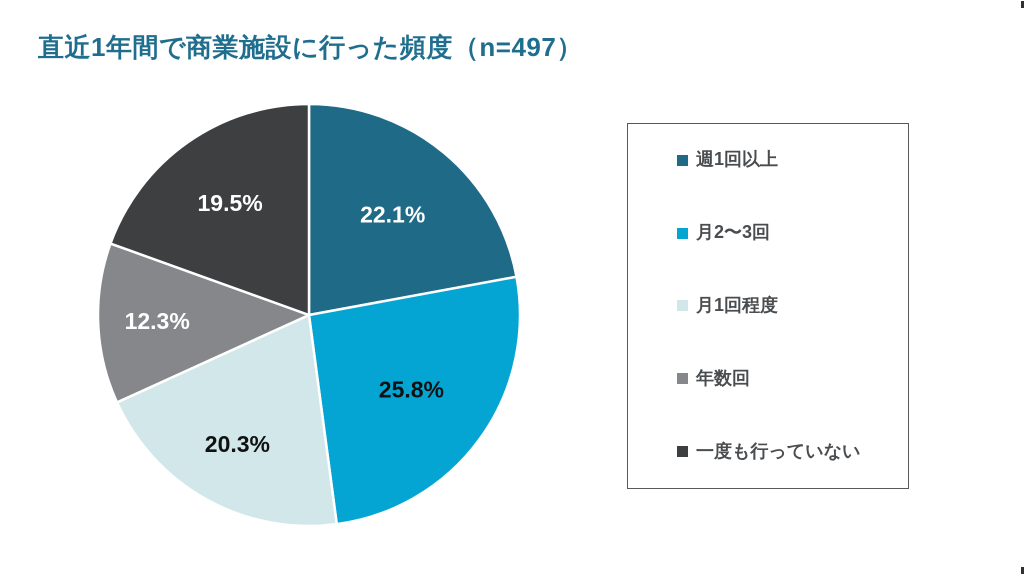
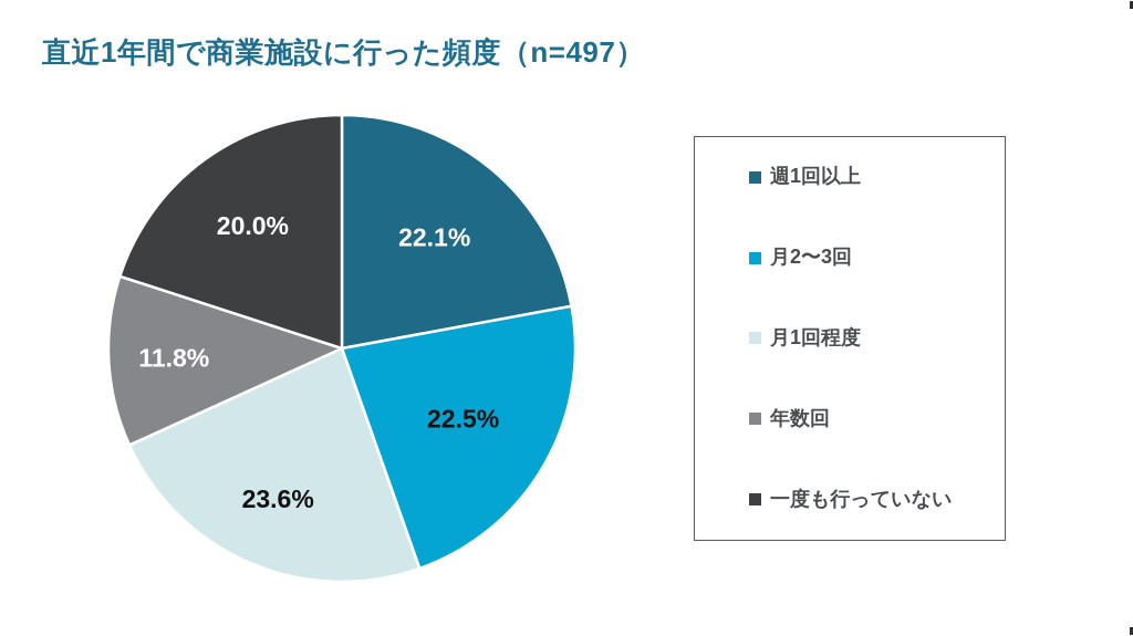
月2〜3回: 25.8% -> 22.5%
月1回程度: 20.3% -> 23.6%
年数回: 12.3% -> 11.8%
一度も行っていない: 19.5% -> 20.0%
